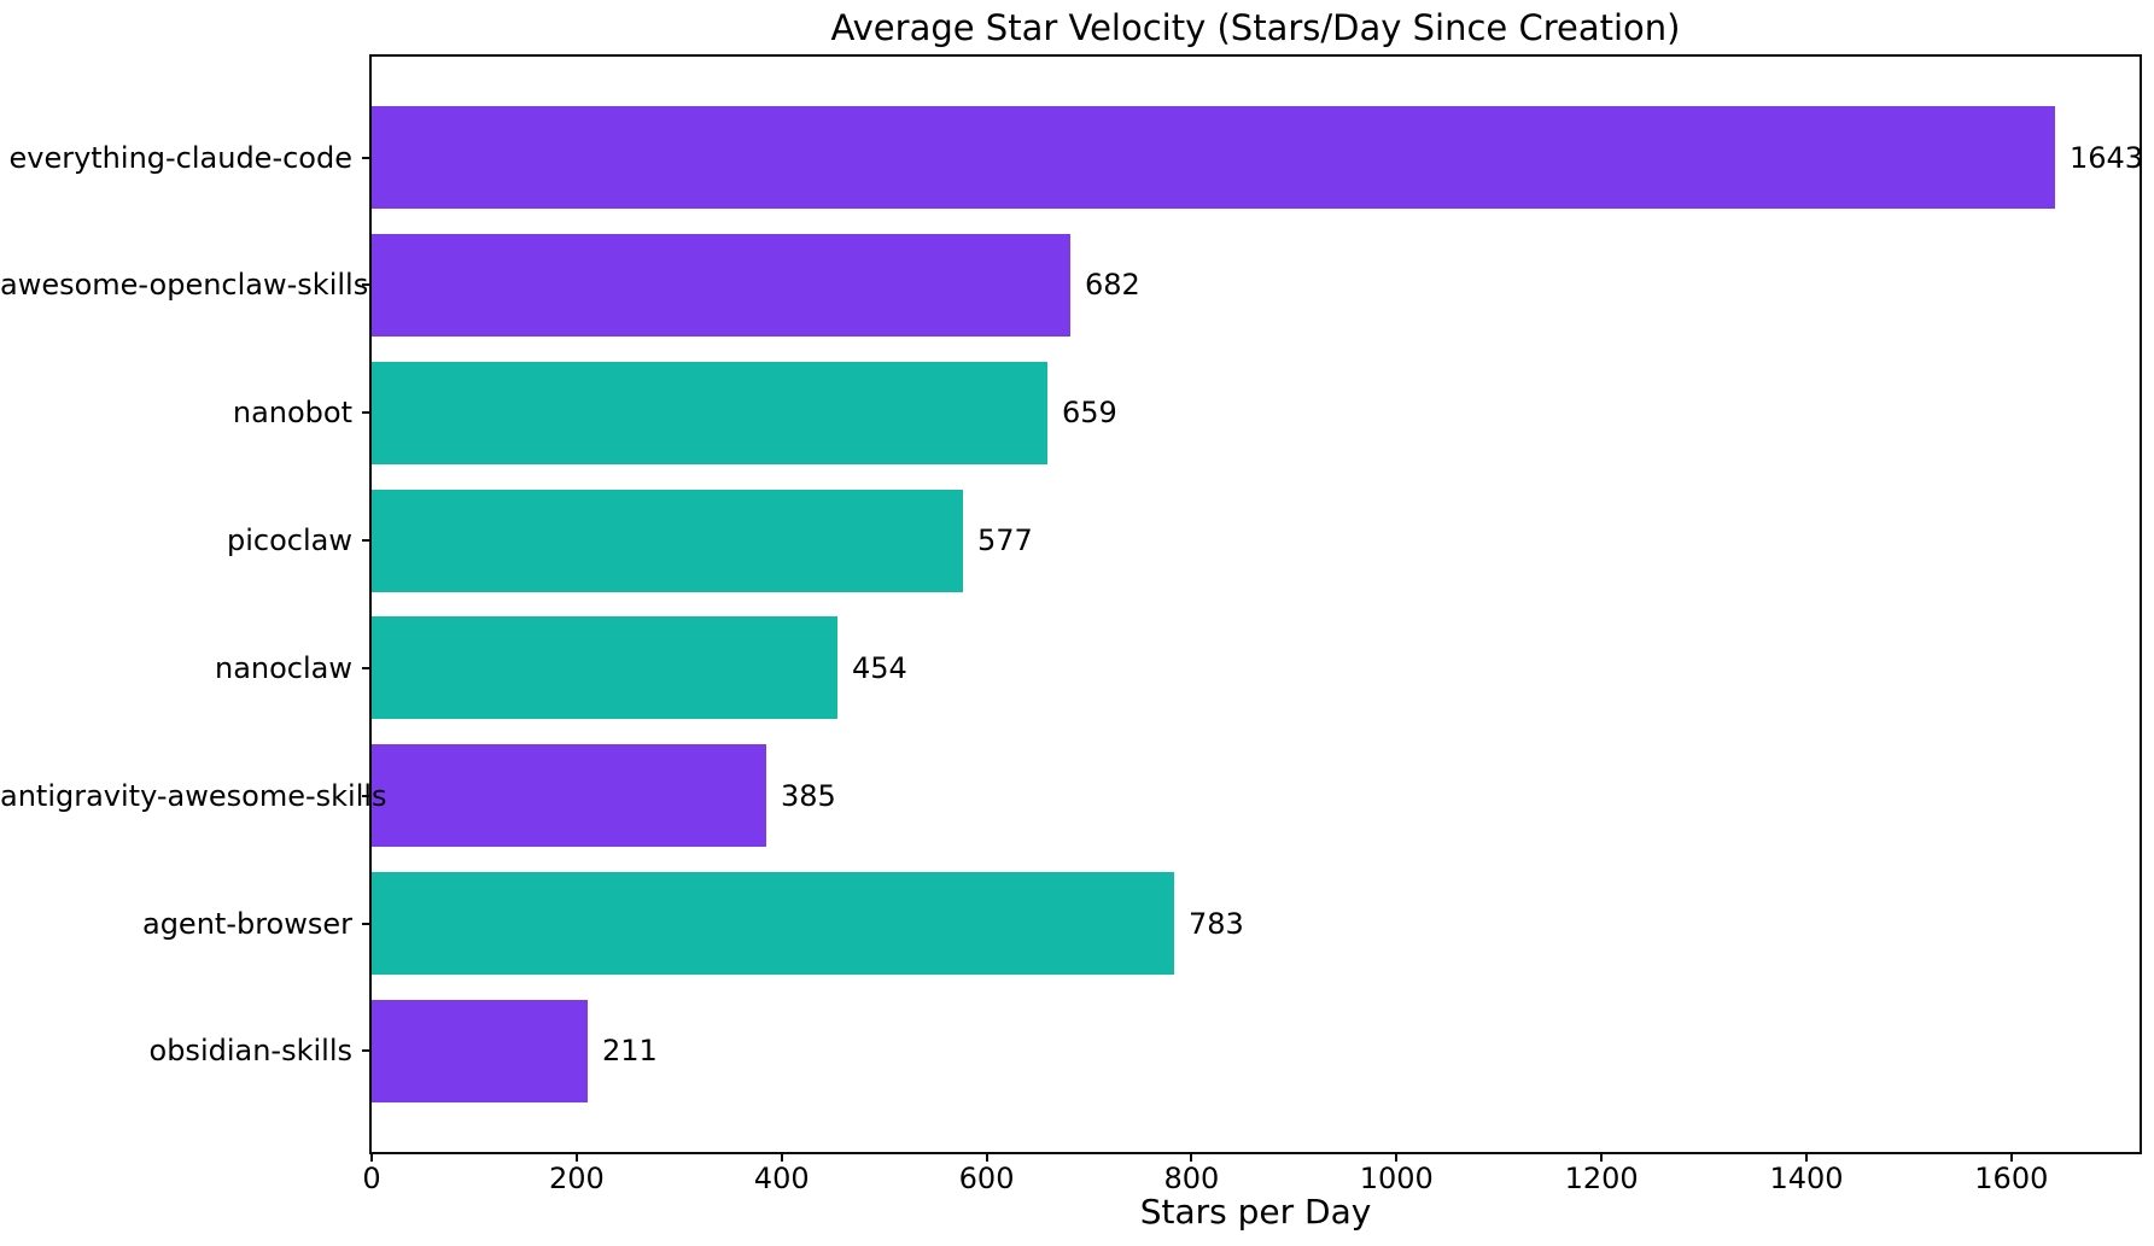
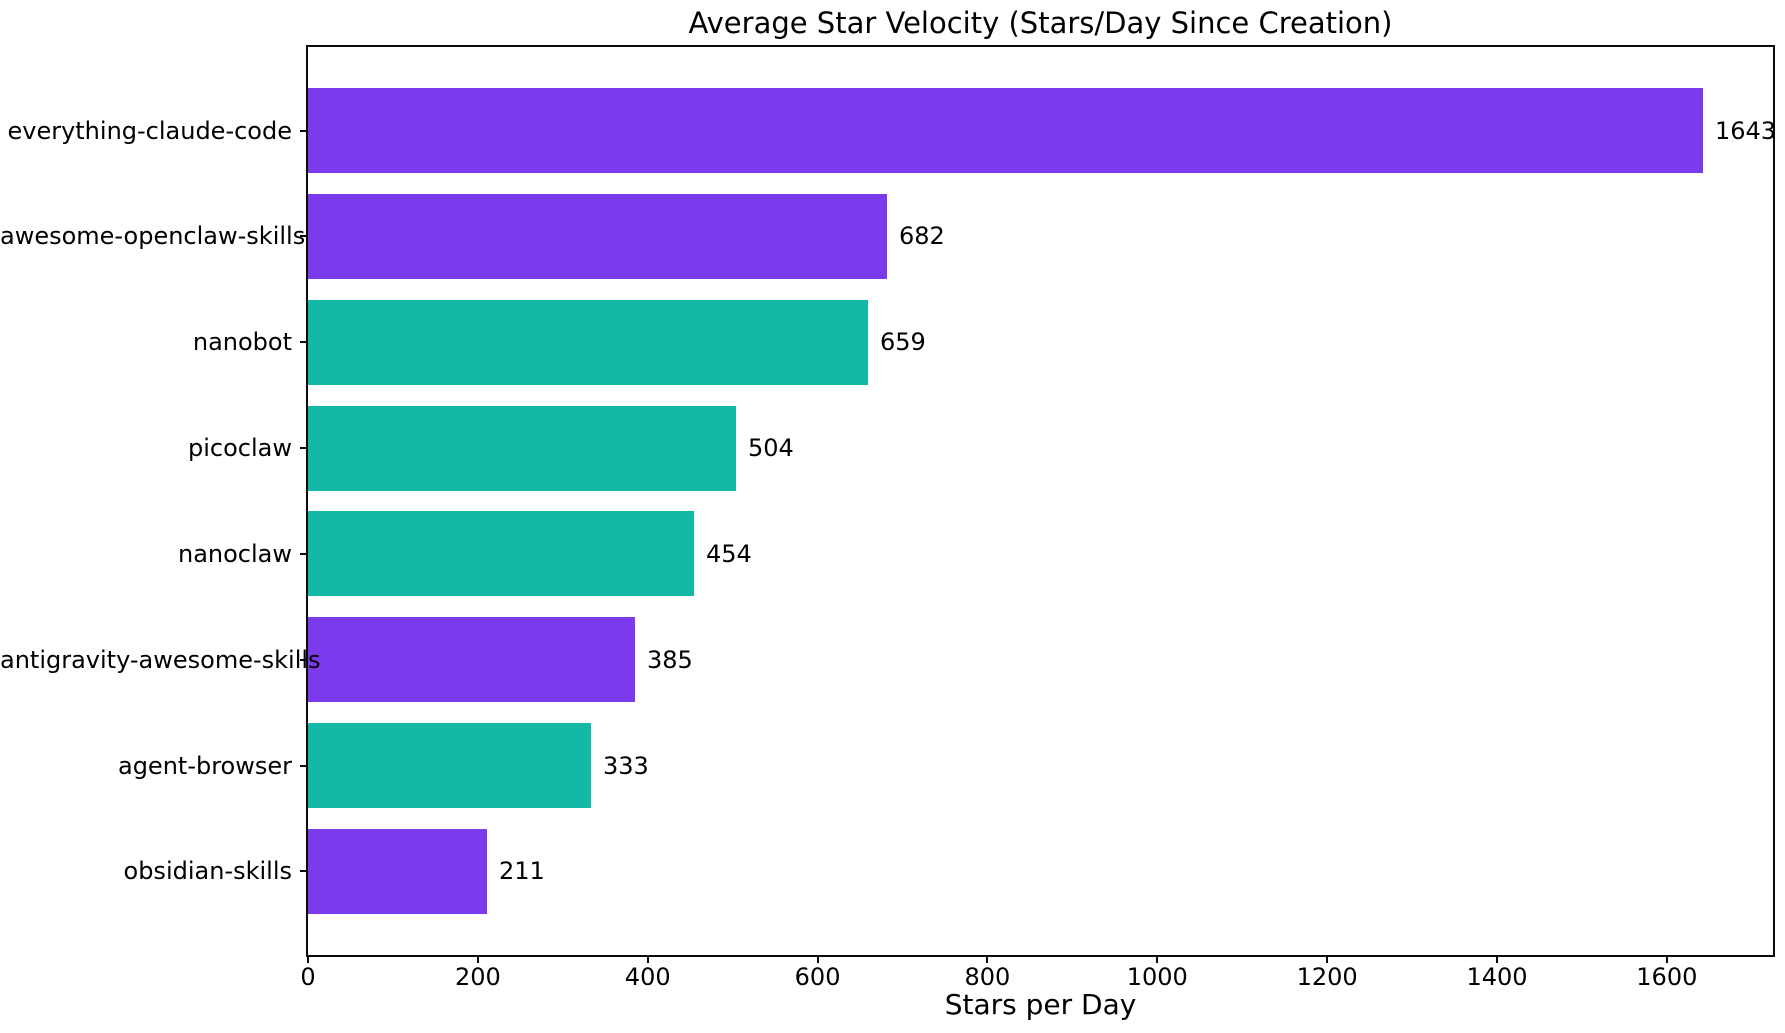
picoclaw: 577 -> 504
agent-browser: 783 -> 333
